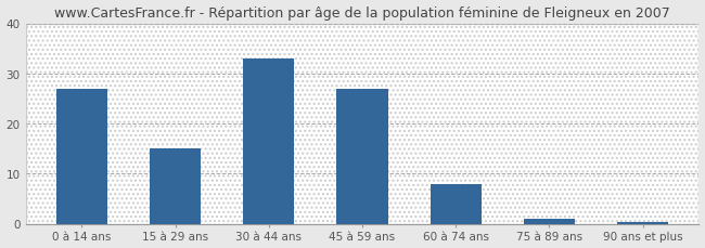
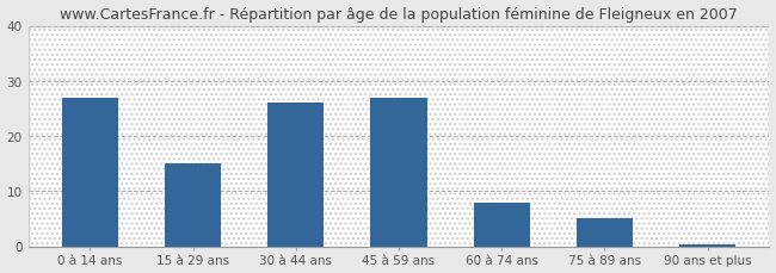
30 à 44 ans: 33.0 -> 26.0
75 à 89 ans: 1.0 -> 5.0
